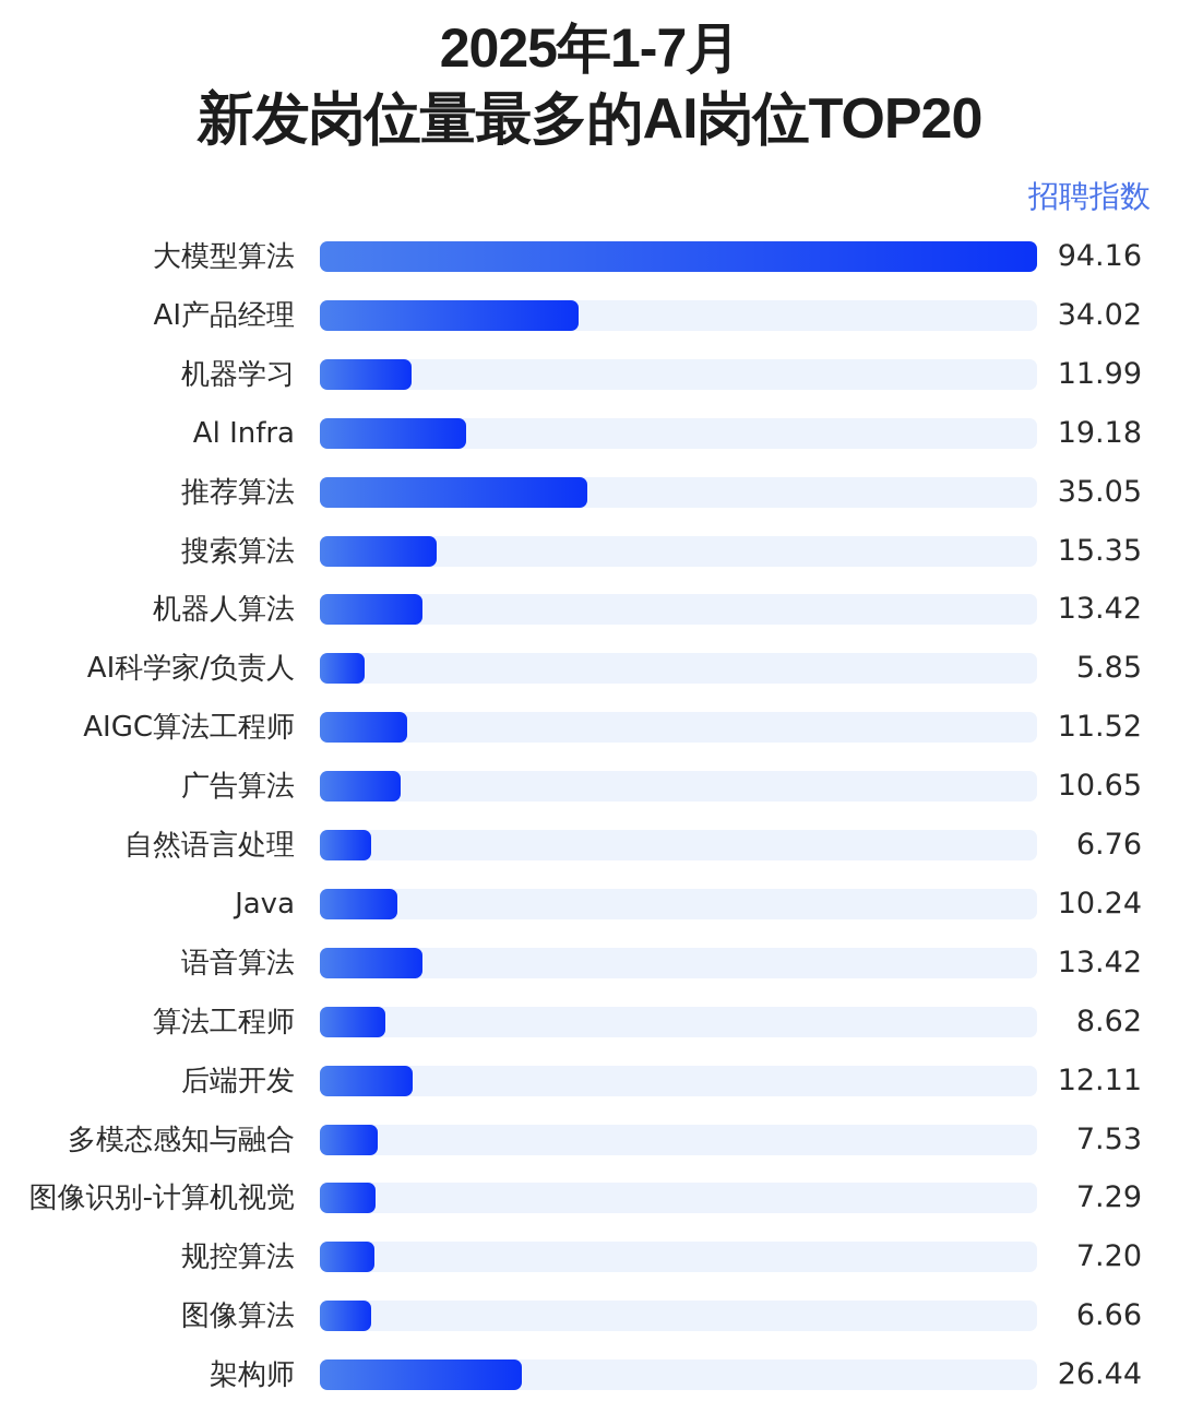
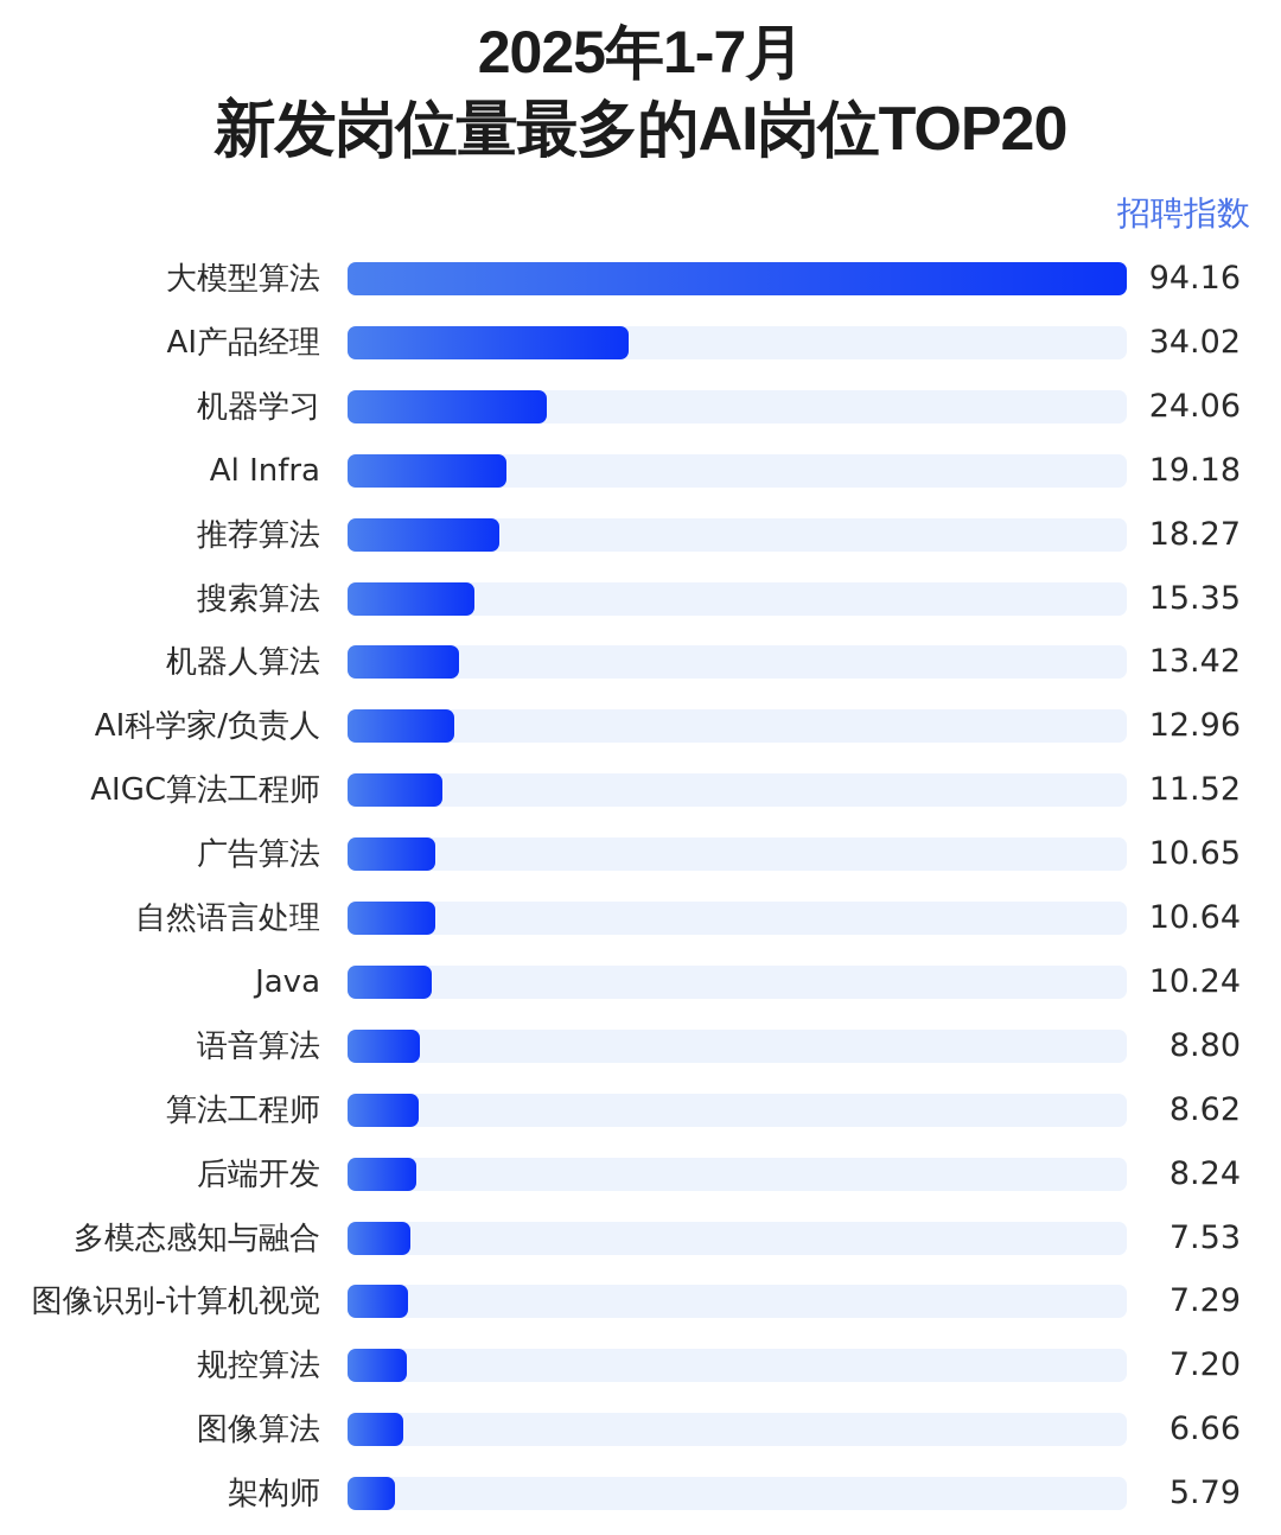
机器学习: 11.99 -> 24.06
推荐算法: 35.05 -> 18.27
AI科学家/负责人: 5.85 -> 12.96
自然语言处理: 6.76 -> 10.64
语音算法: 13.42 -> 8.80
后端开发: 12.11 -> 8.24
架构师: 26.44 -> 5.79
